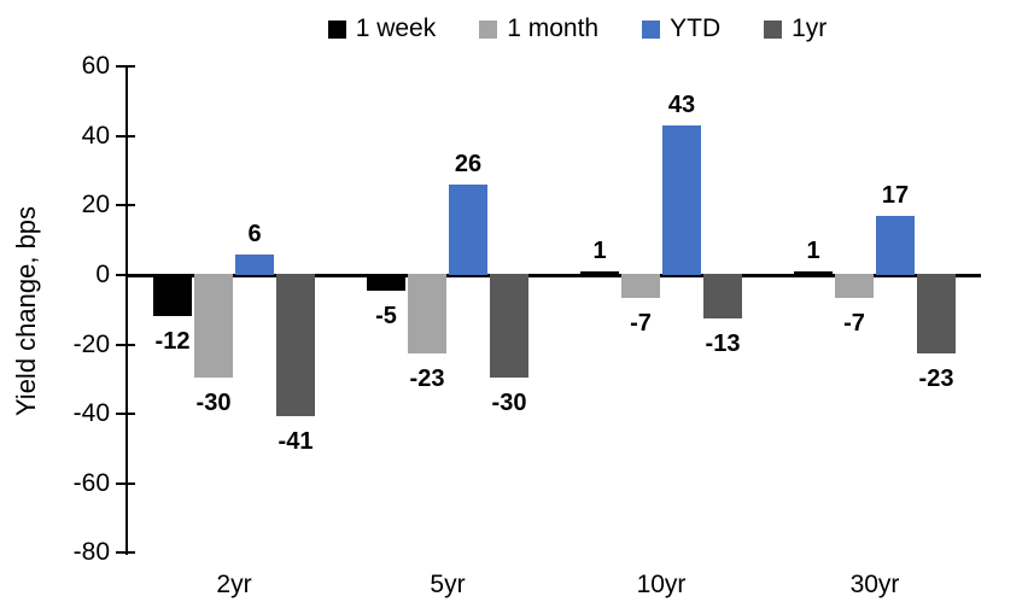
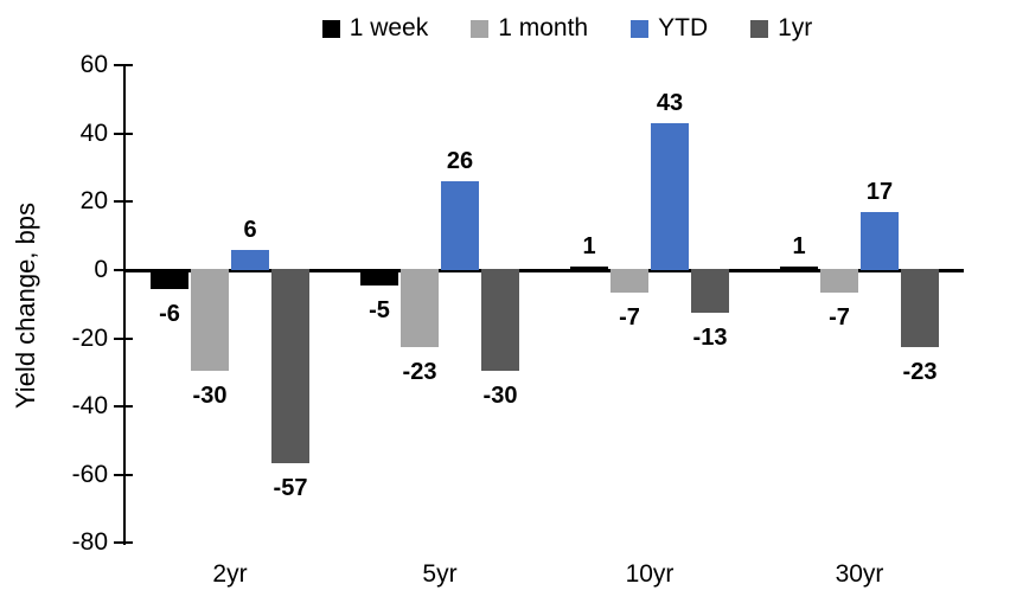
1 week/2yr: -12 -> -6
1yr/2yr: -41 -> -57
